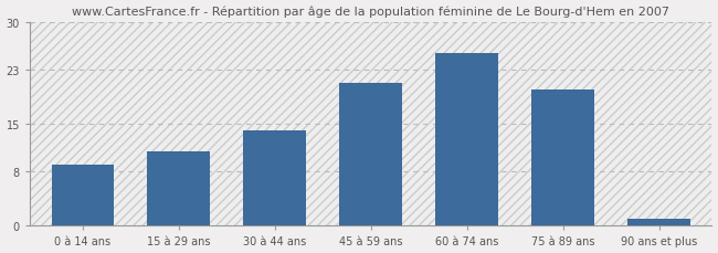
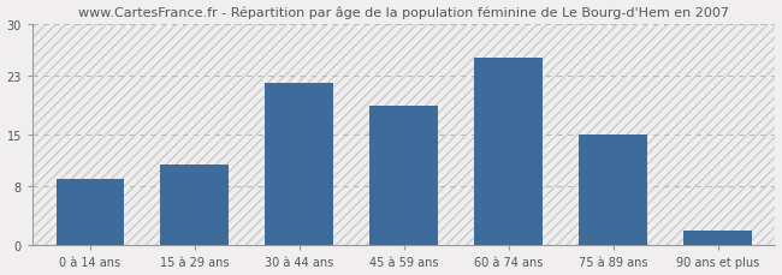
30 à 44 ans: 14.0 -> 22.0
45 à 59 ans: 21.0 -> 19.0
75 à 89 ans: 20.0 -> 15.0
90 ans et plus: 1.0 -> 2.0
